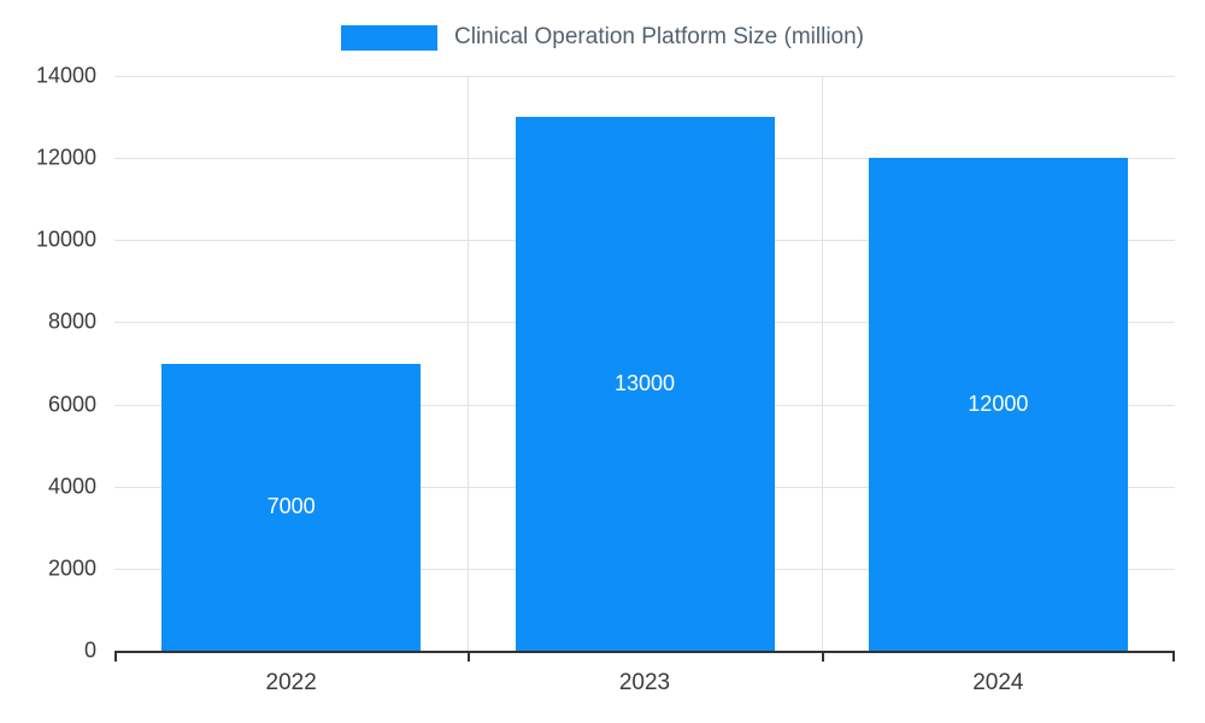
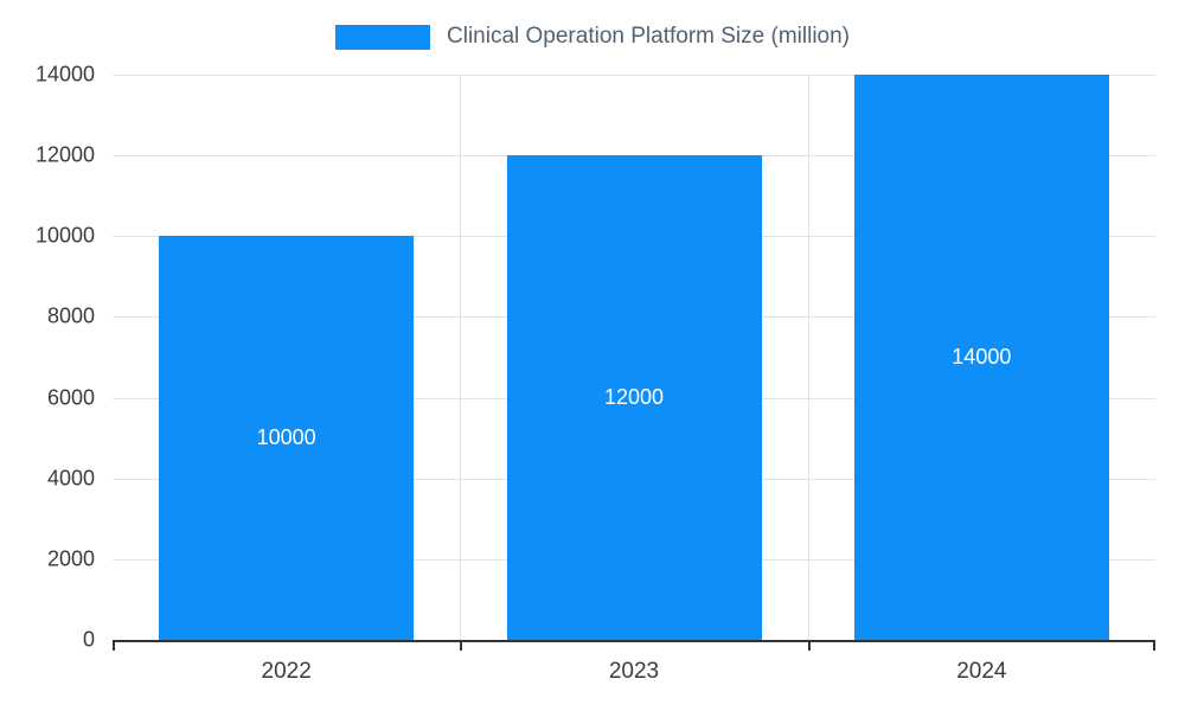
2022: 7000 -> 10000
2023: 13000 -> 12000
2024: 12000 -> 14000
